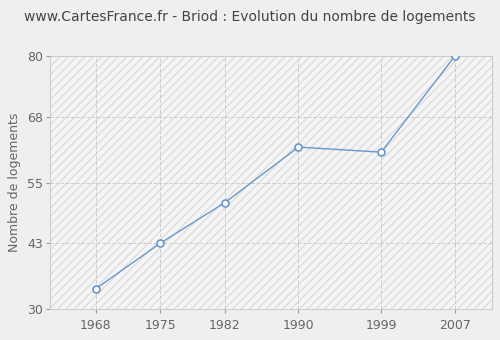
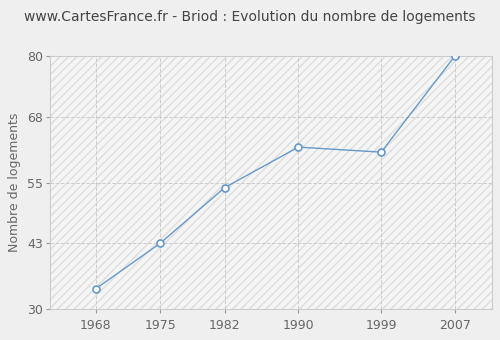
1982: 51 -> 54
